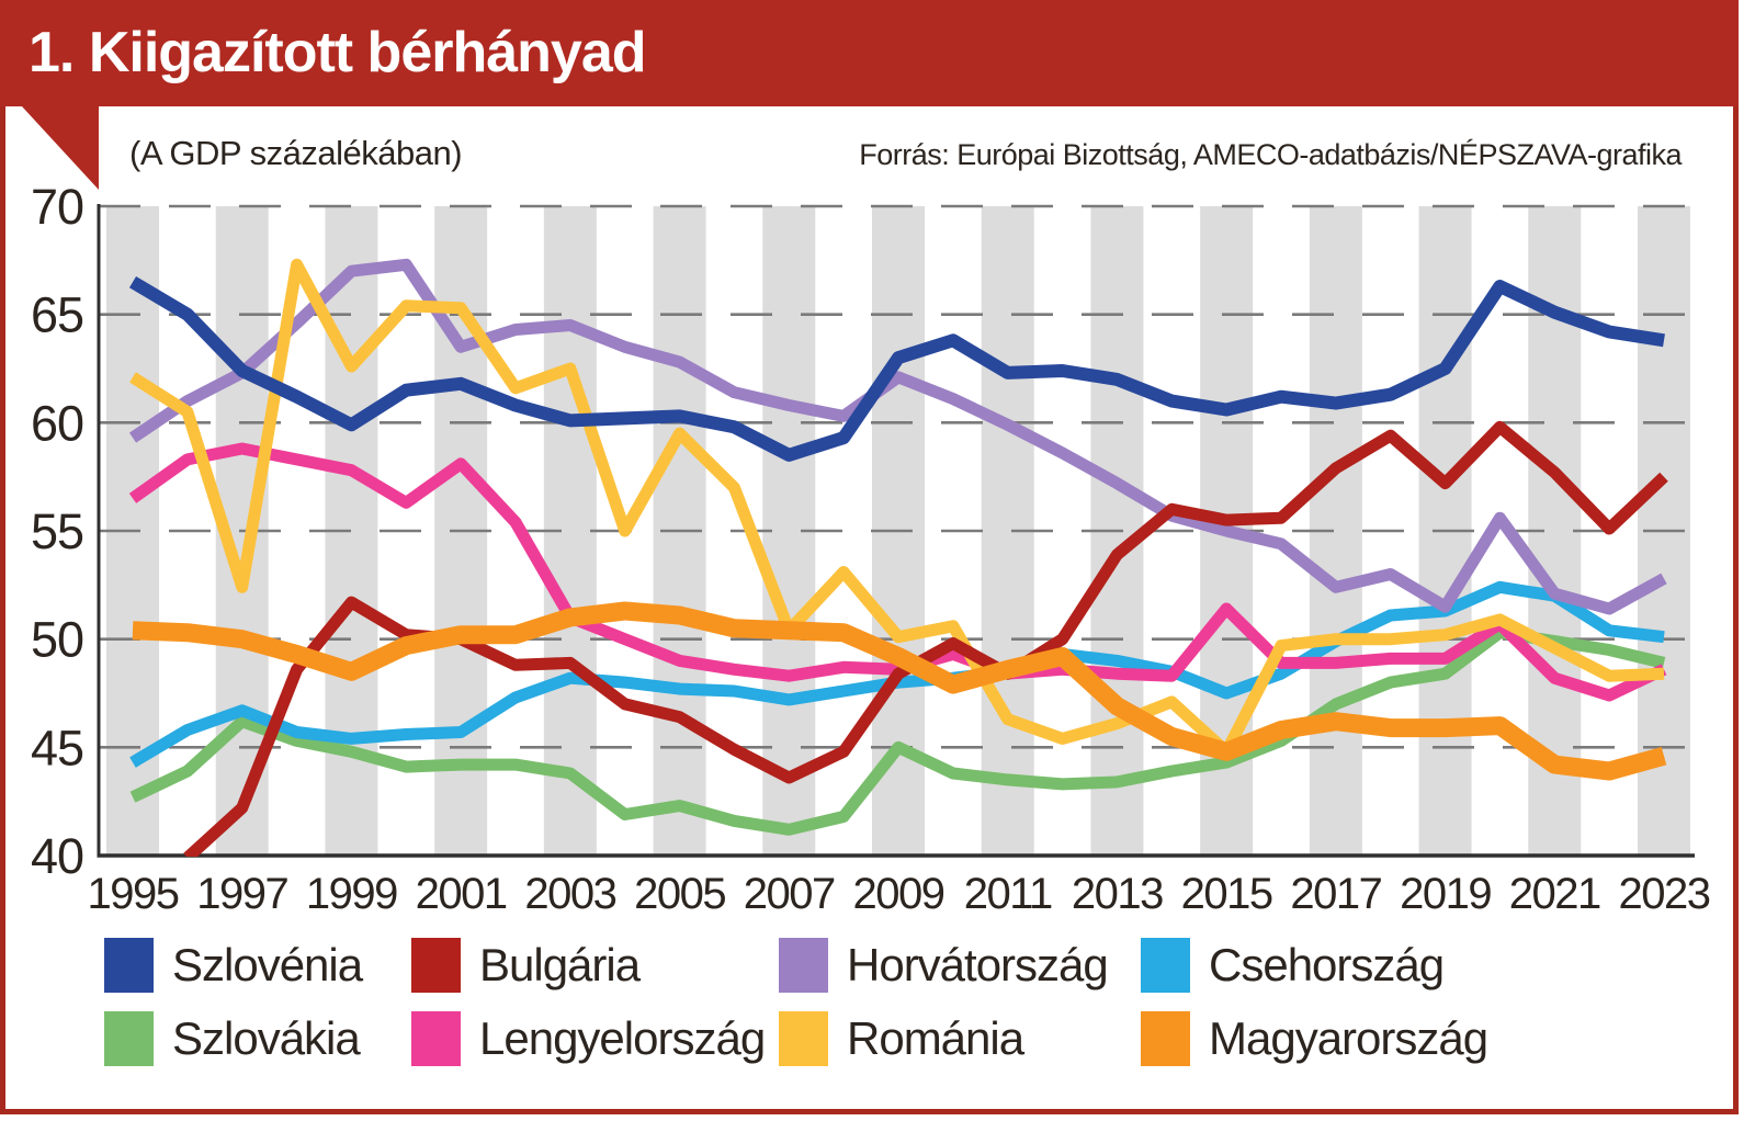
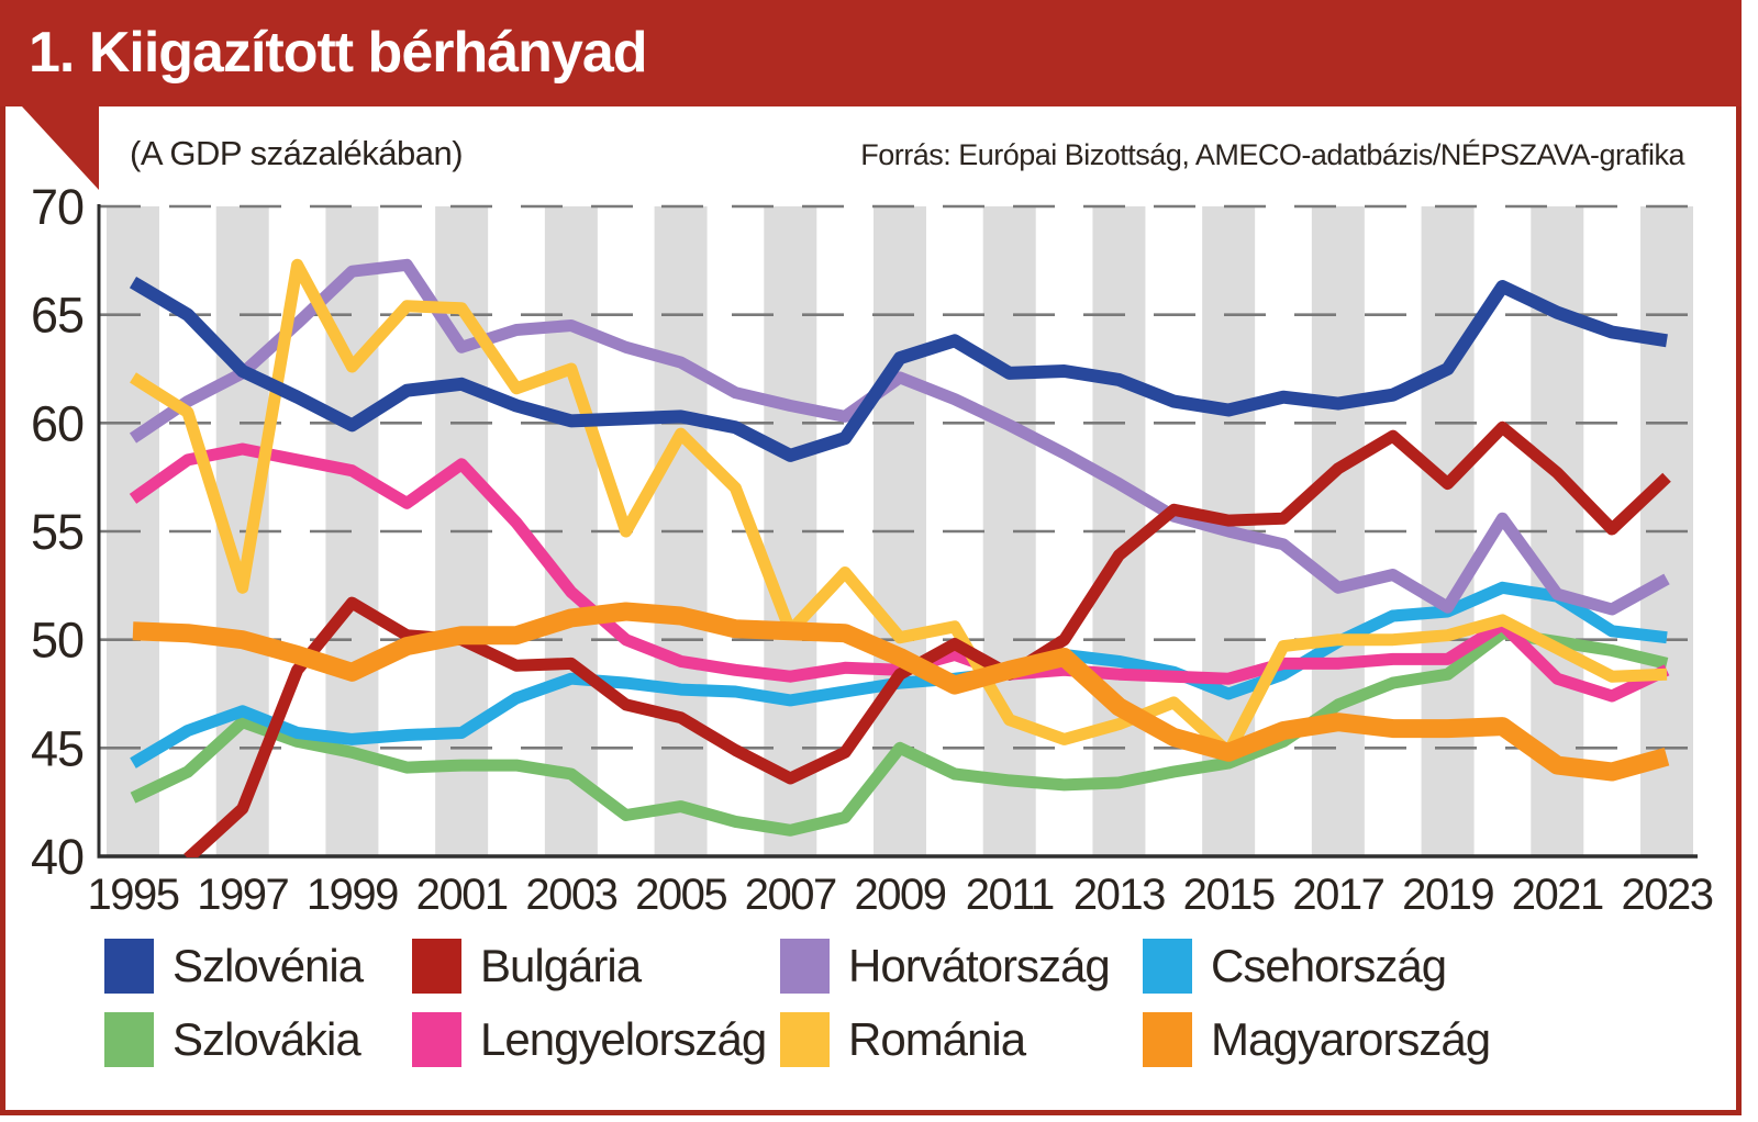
Lengyelország/2003: 51.0 -> 52.2
Lengyelország/2015: 51.4 -> 48.2
